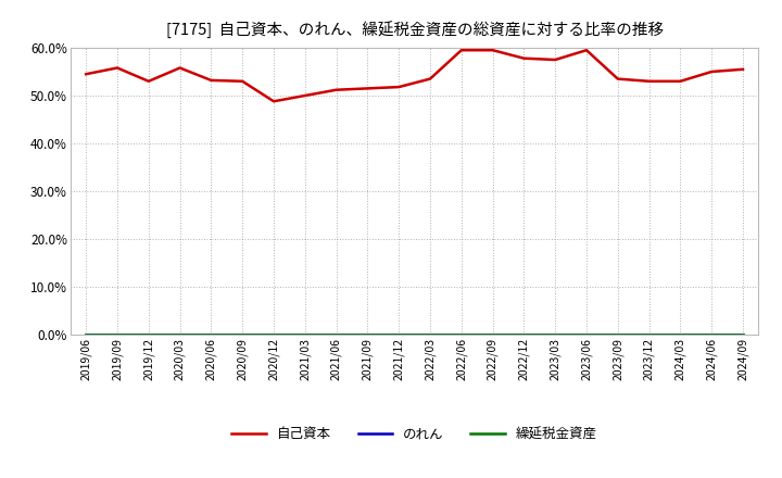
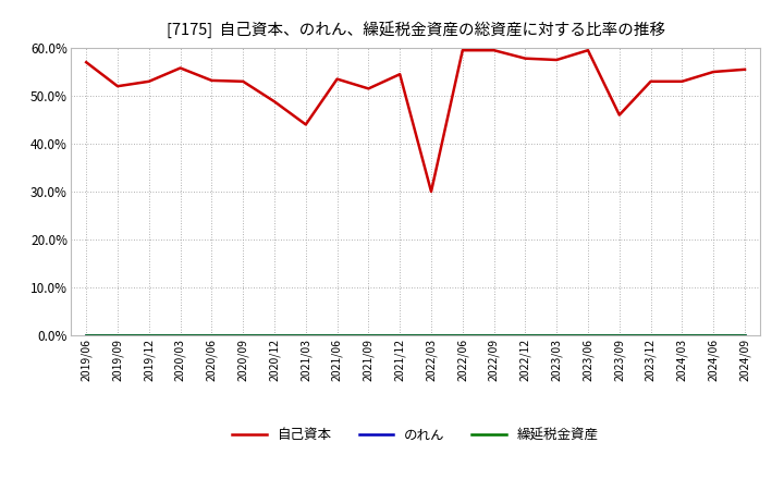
自己資本/2019/06: 54.5% -> 57.0%
自己資本/2019/09: 55.8% -> 52.0%
自己資本/2021/03: 50.0% -> 44.0%
自己資本/2021/06: 51.2% -> 53.5%
自己資本/2021/12: 51.8% -> 54.5%
自己資本/2022/03: 53.5% -> 30.0%
自己資本/2023/09: 53.5% -> 46.0%
